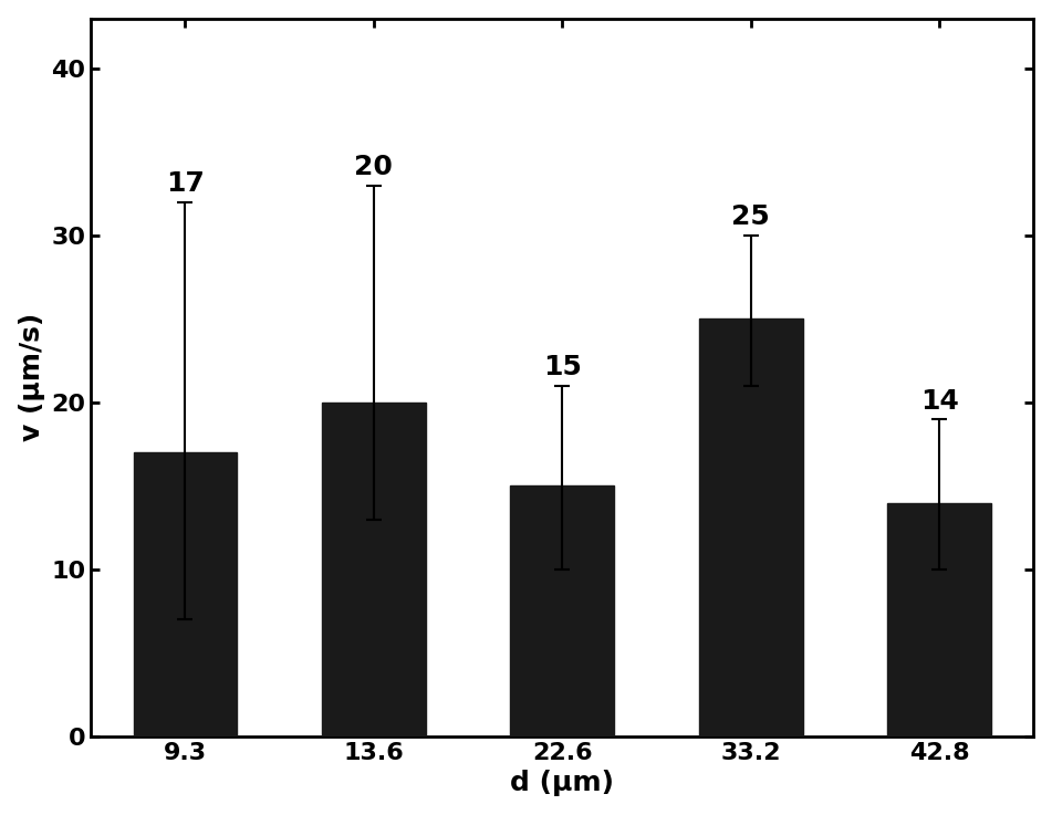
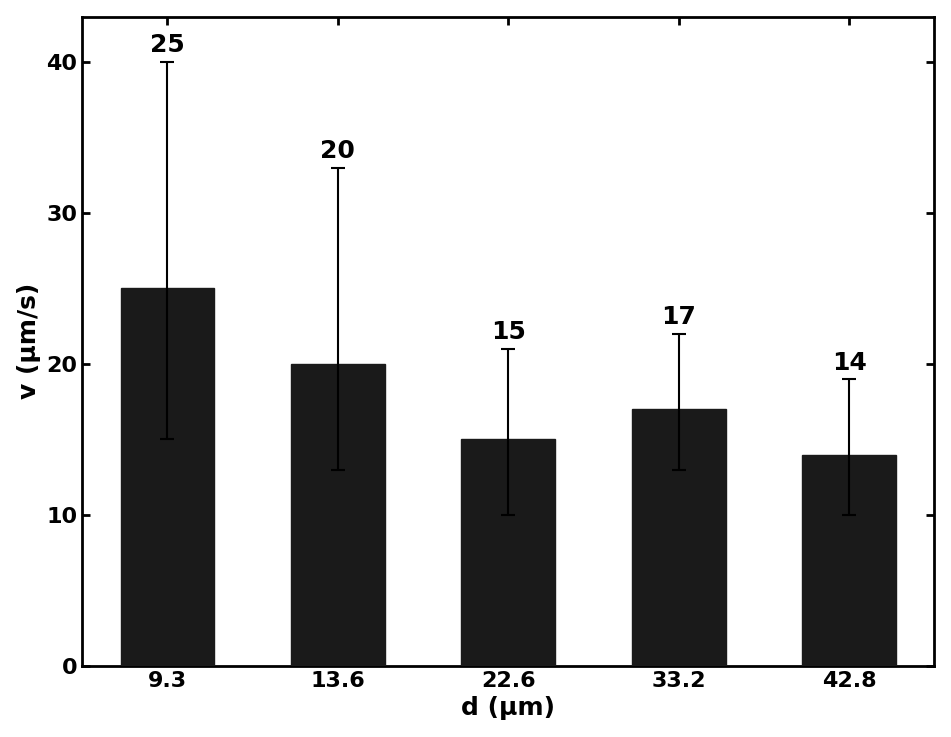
9.3: 17 -> 25
33.2: 25 -> 17
